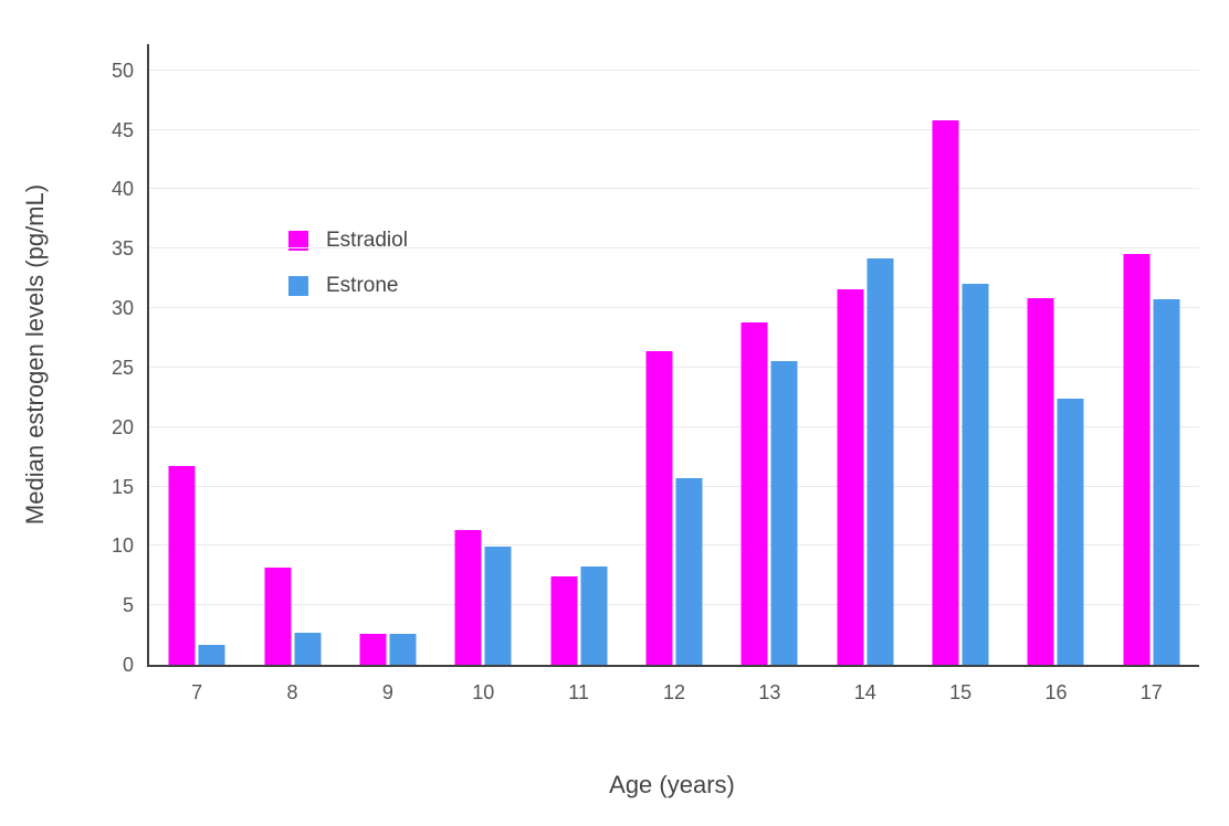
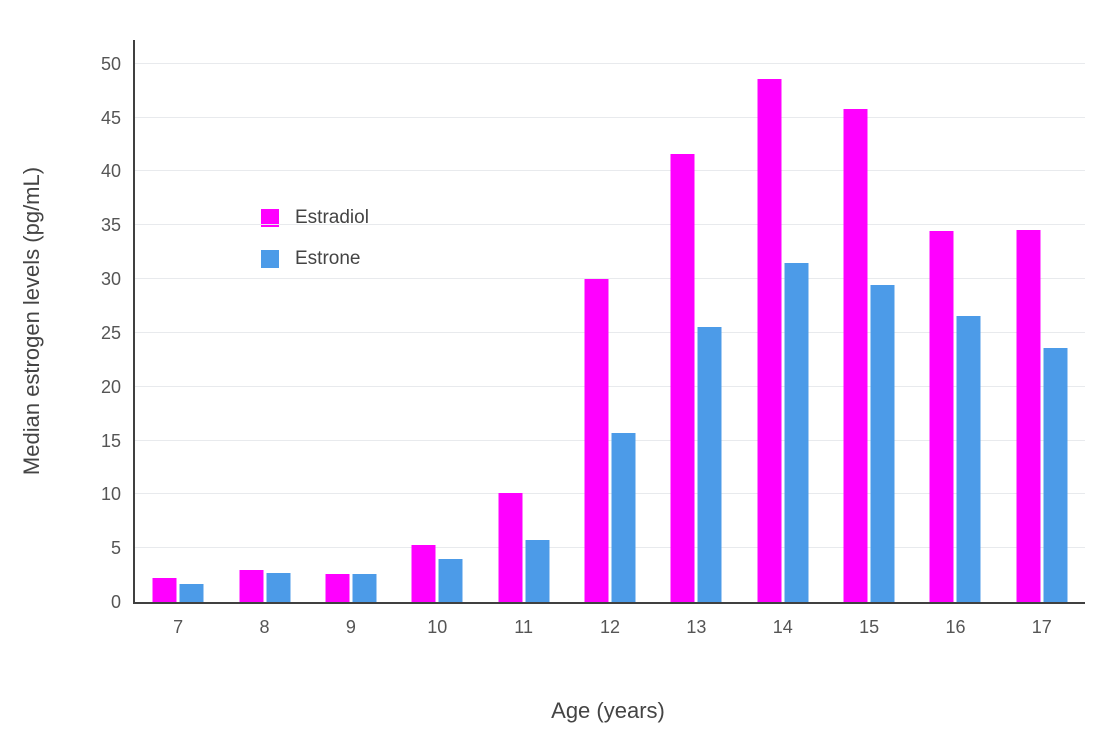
Estradiol/7: 16.7 -> 2.2
Estradiol/8: 8.2 -> 3.0
Estradiol/10: 11.3 -> 5.3
Estrone/10: 9.9 -> 4.0
Estradiol/11: 7.4 -> 10.1
Estrone/11: 8.3 -> 5.8
Estradiol/12: 26.4 -> 30.0
Estradiol/13: 28.8 -> 41.6
Estradiol/14: 31.6 -> 48.6
Estrone/14: 34.2 -> 31.5
Estrone/15: 32.0 -> 29.4
Estradiol/16: 30.8 -> 34.5
Estrone/16: 22.4 -> 26.6
Estrone/17: 30.7 -> 23.6
